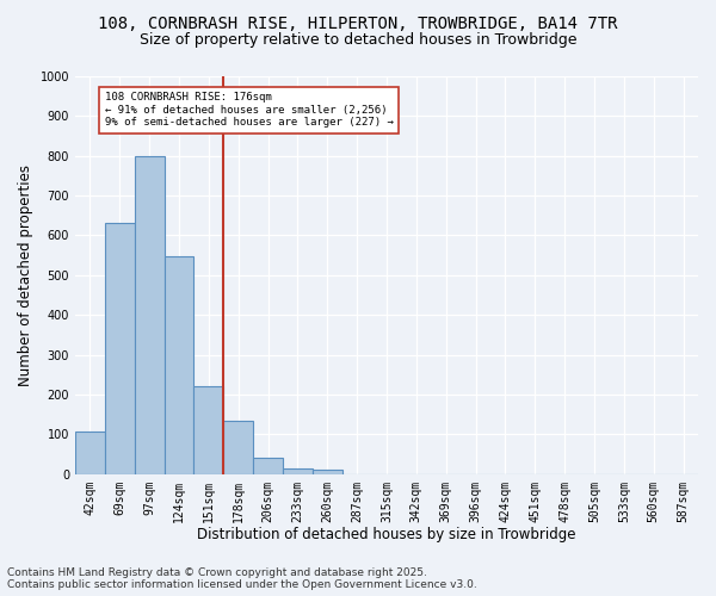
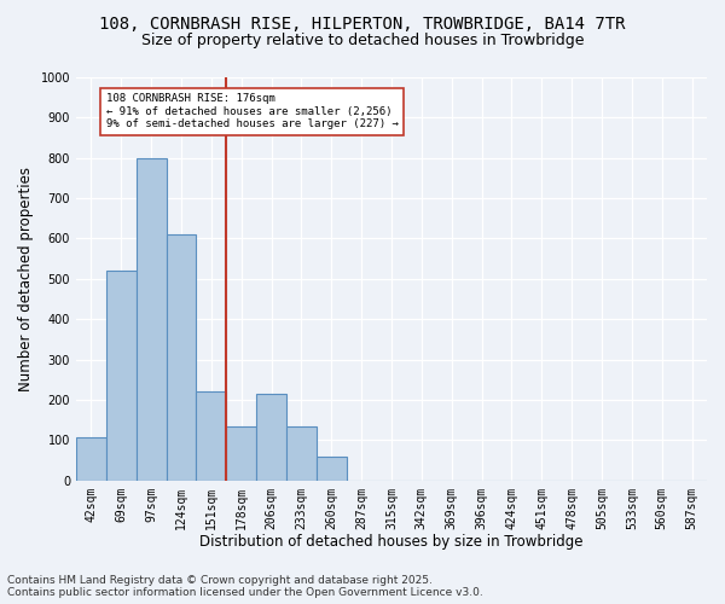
69sqm: 632 -> 520
124sqm: 548 -> 610
206sqm: 42 -> 215
233sqm: 15 -> 135
260sqm: 10 -> 60
